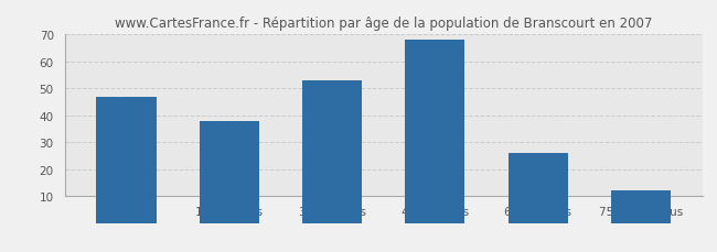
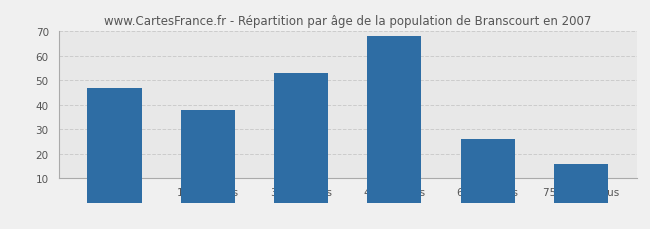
75 ans ou plus: 12 -> 16
